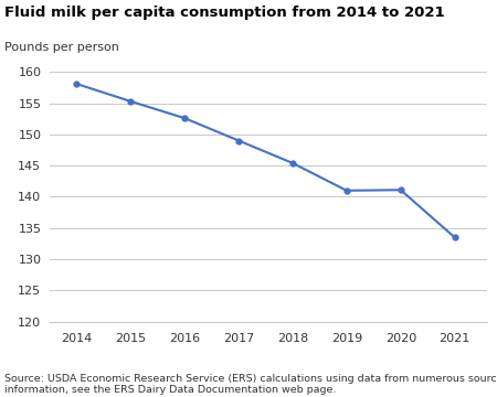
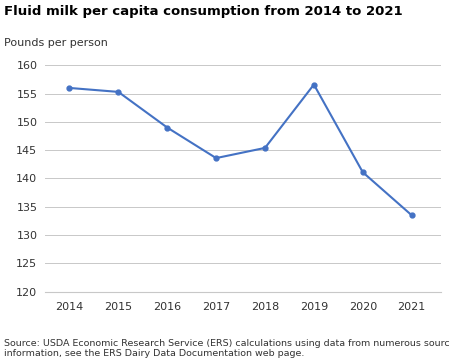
2014: 158.1 -> 156.0
2016: 152.6 -> 149.0
2017: 149.0 -> 143.6
2019: 141.0 -> 156.6
